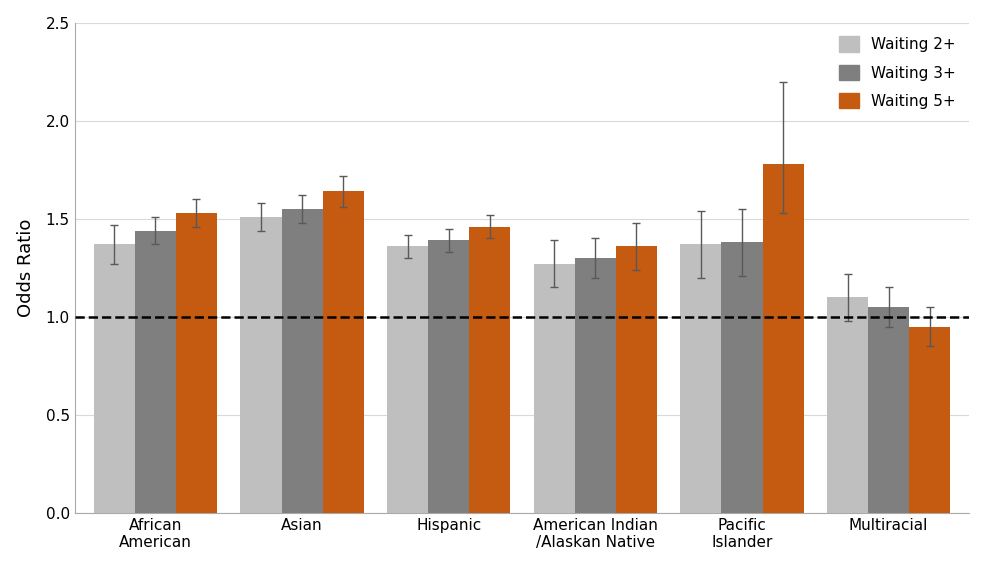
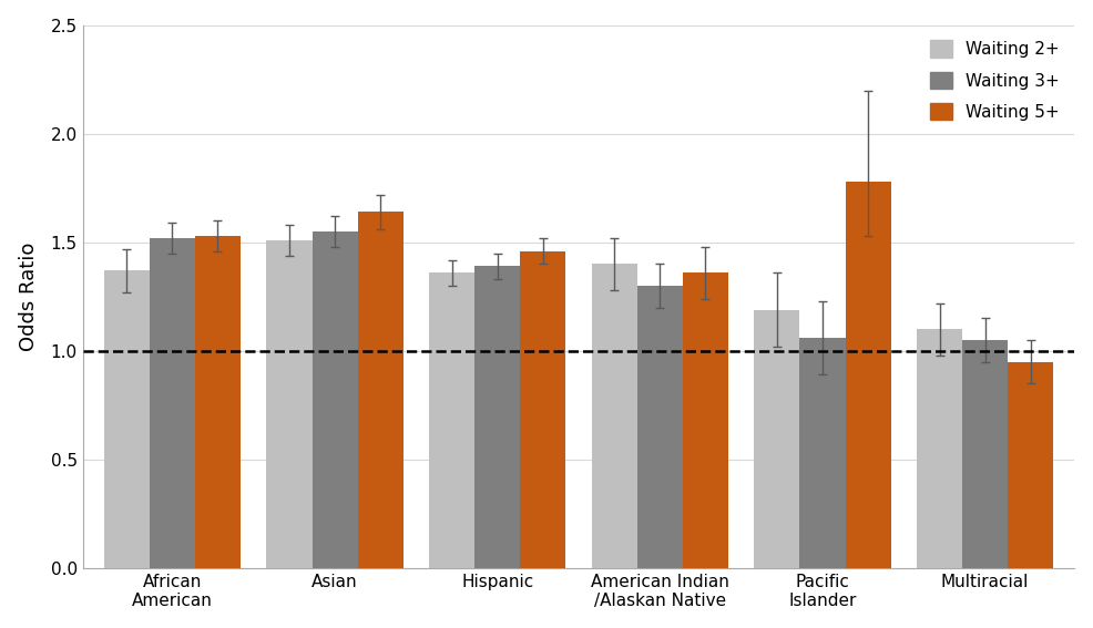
Waiting 3+/African American: 1.44 -> 1.52
Waiting 2+/American Indian /Alaskan Native: 1.27 -> 1.40
Waiting 2+/Pacific Islander: 1.37 -> 1.19
Waiting 3+/Pacific Islander: 1.38 -> 1.06
